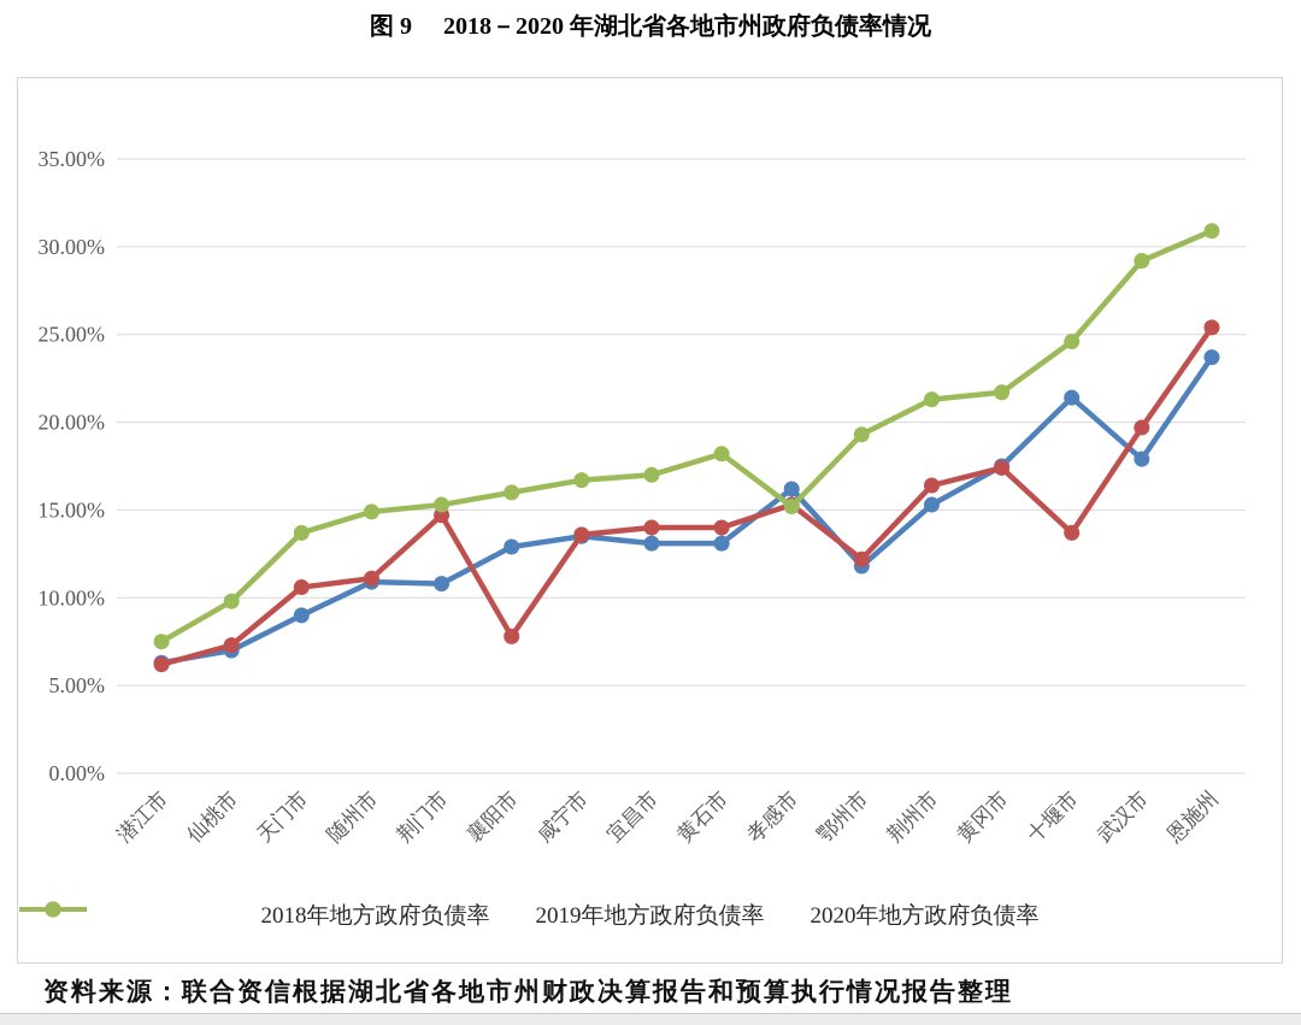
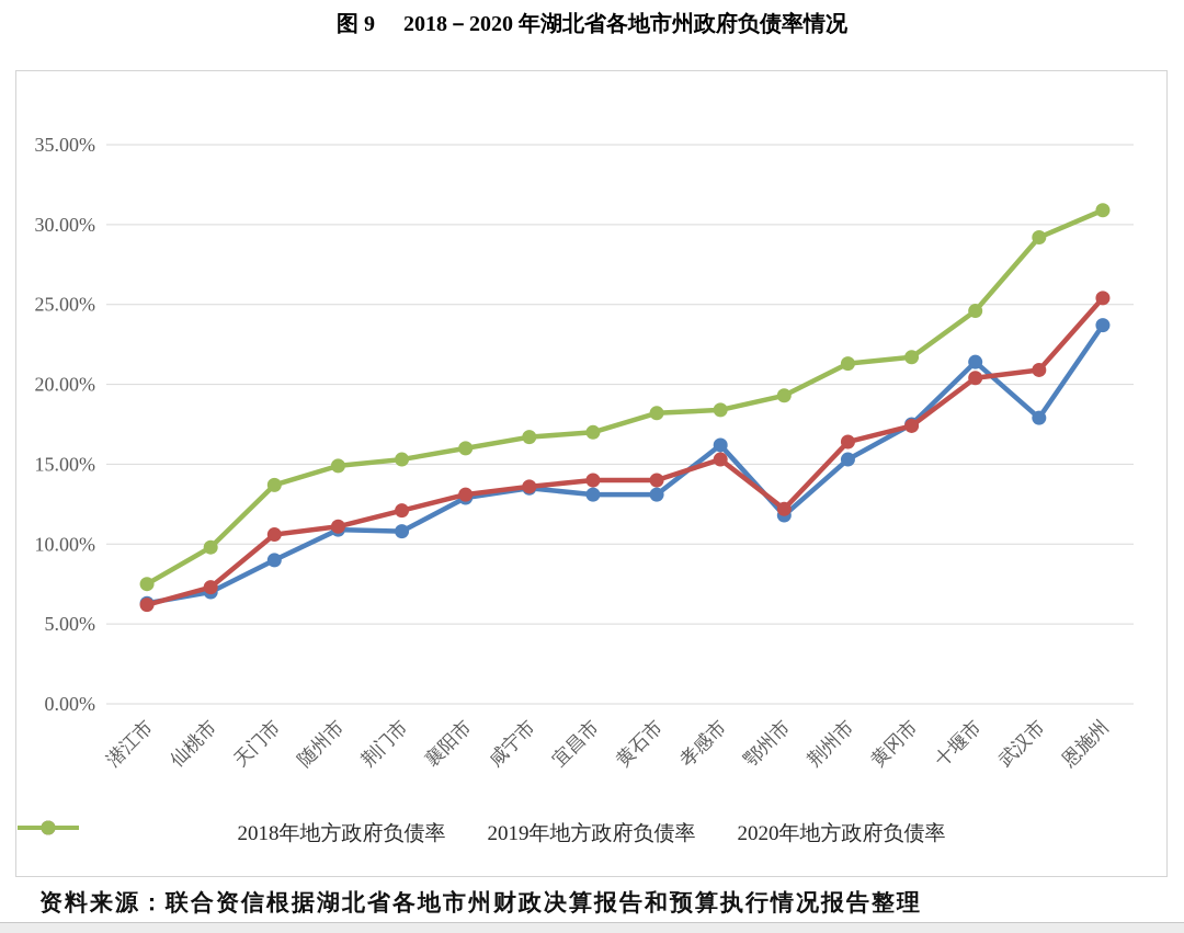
2019年地方政府负债率/荆门市: 14.7% -> 12.1%
2019年地方政府负债率/襄阳市: 7.8% -> 13.1%
2020年地方政府负债率/孝感市: 15.2% -> 18.4%
2019年地方政府负债率/十堰市: 13.7% -> 20.4%
2019年地方政府负债率/武汉市: 19.7% -> 20.9%
